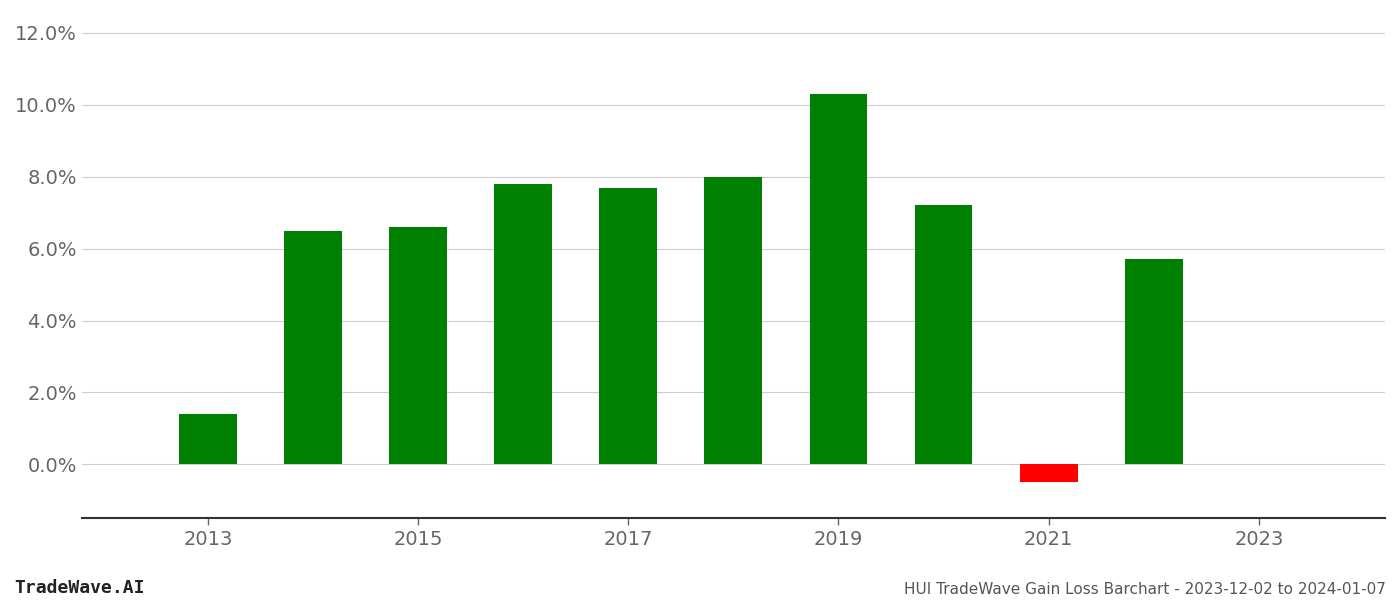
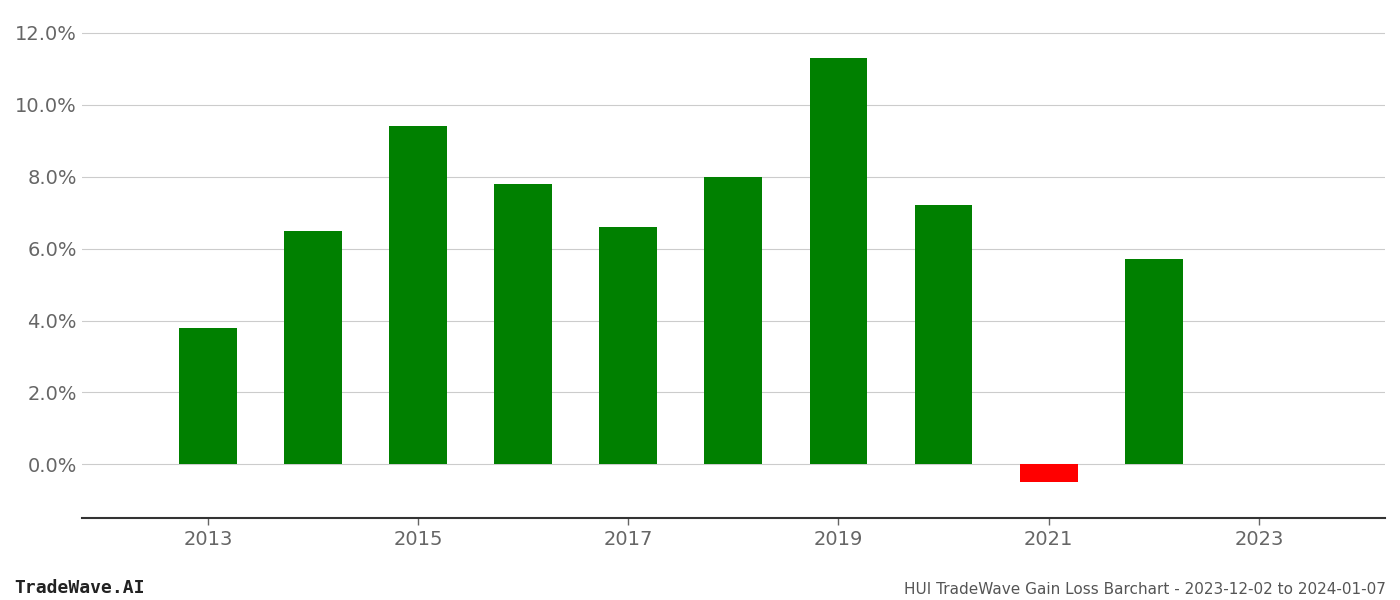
2013: 1.4% -> 3.8%
2015: 6.6% -> 9.4%
2017: 7.7% -> 6.6%
2019: 10.3% -> 11.3%
